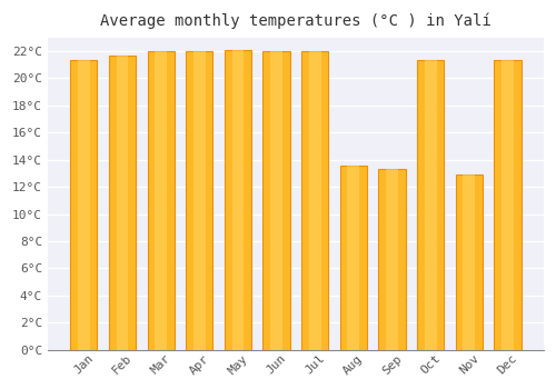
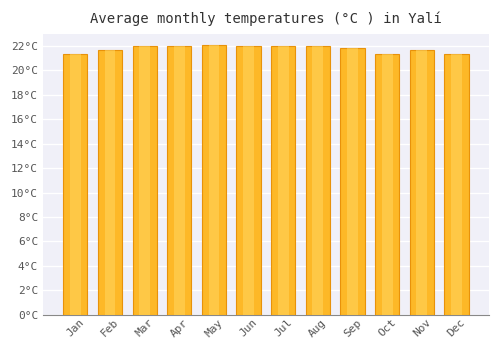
Aug: 13.6°C -> 22.0°C
Sep: 13.3°C -> 21.8°C
Nov: 12.9°C -> 21.7°C
